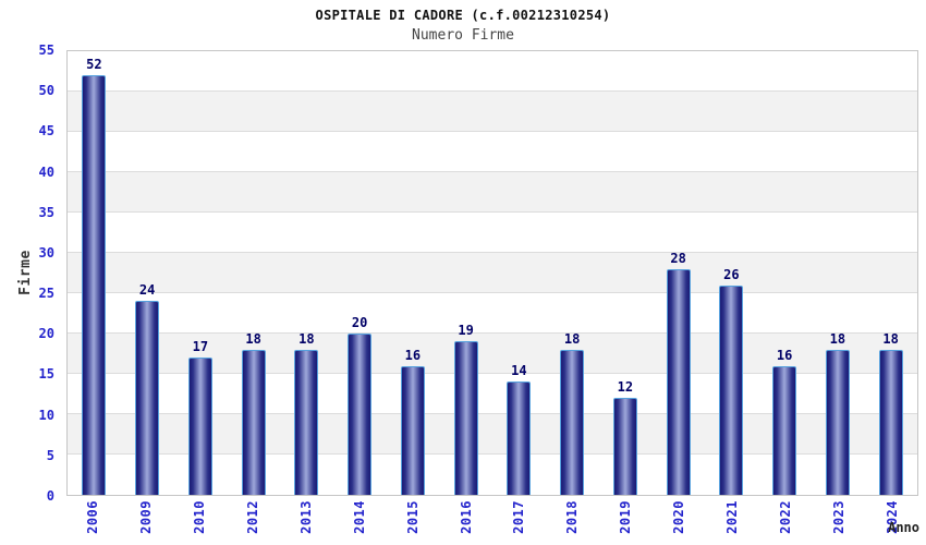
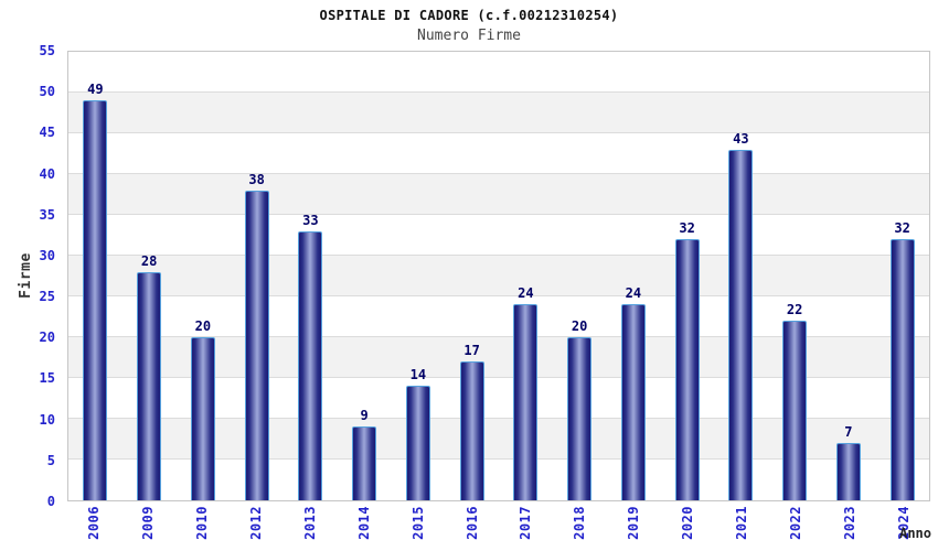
2006: 52 -> 49
2009: 24 -> 28
2010: 17 -> 20
2012: 18 -> 38
2013: 18 -> 33
2014: 20 -> 9
2015: 16 -> 14
2016: 19 -> 17
2017: 14 -> 24
2018: 18 -> 20
2019: 12 -> 24
2020: 28 -> 32
2021: 26 -> 43
2022: 16 -> 22
2023: 18 -> 7
2024: 18 -> 32
